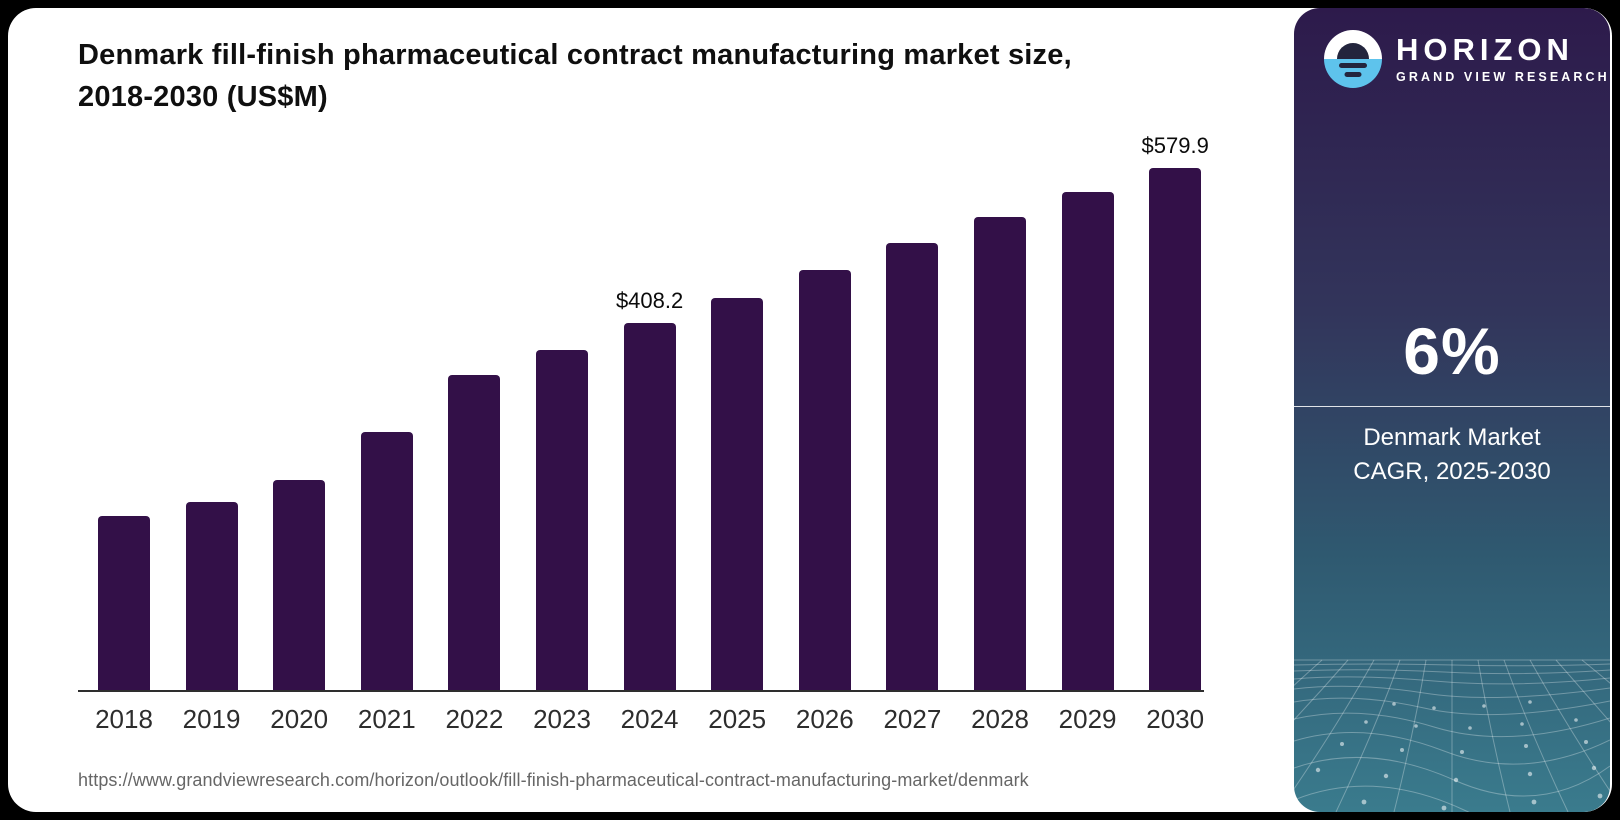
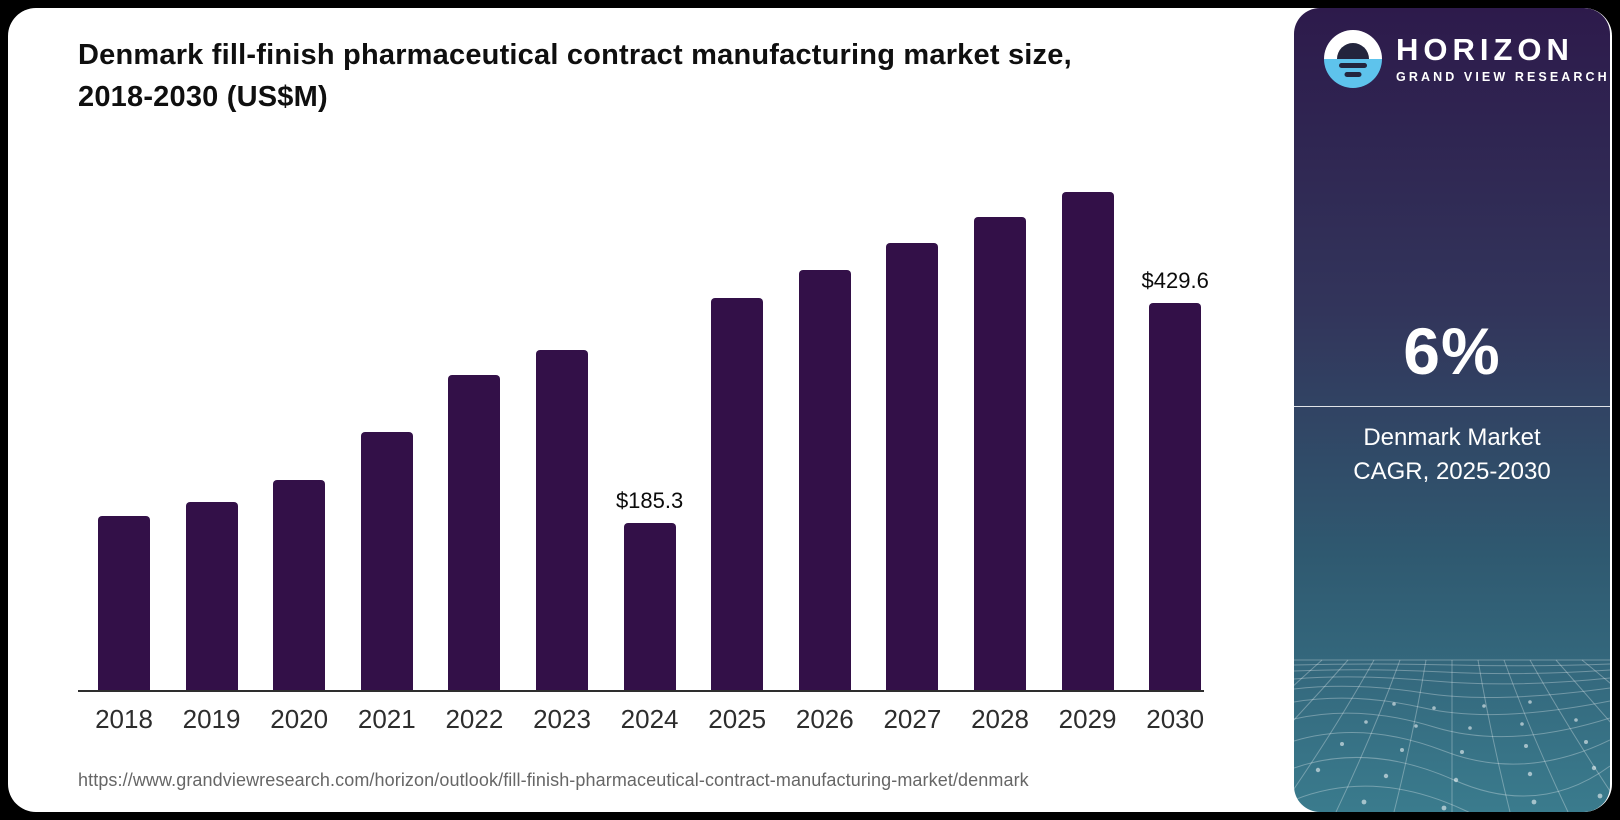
2024: $408.2 -> $185.3
2030: $579.9 -> $429.6
